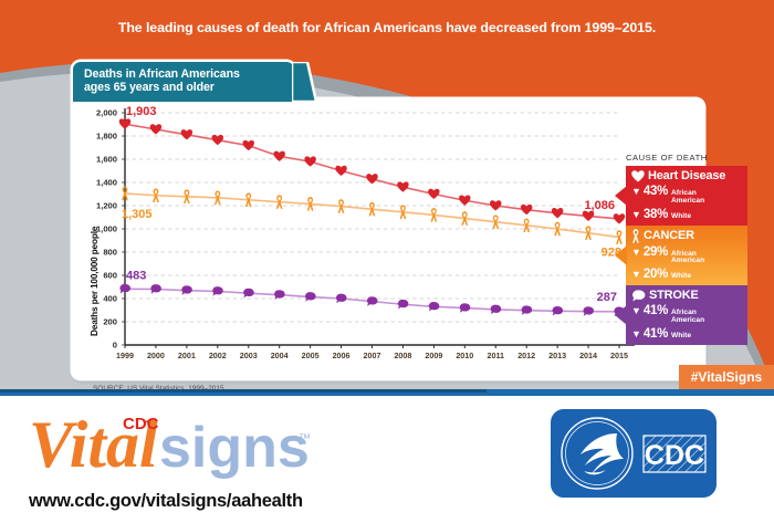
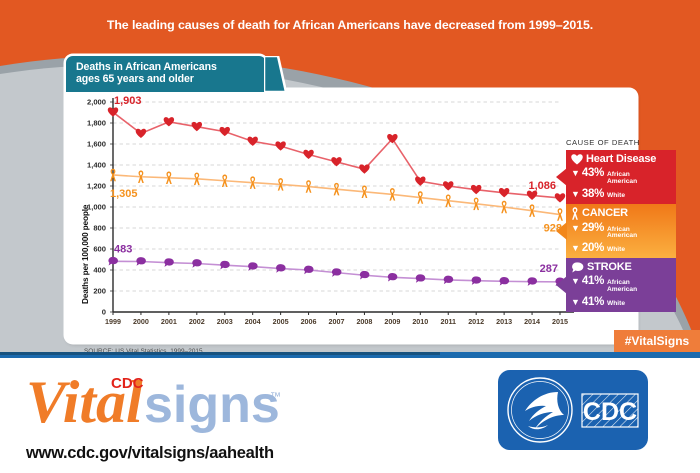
Heart Disease/2000: 1860 -> 1700
Heart Disease/2009: 1300 -> 1650
